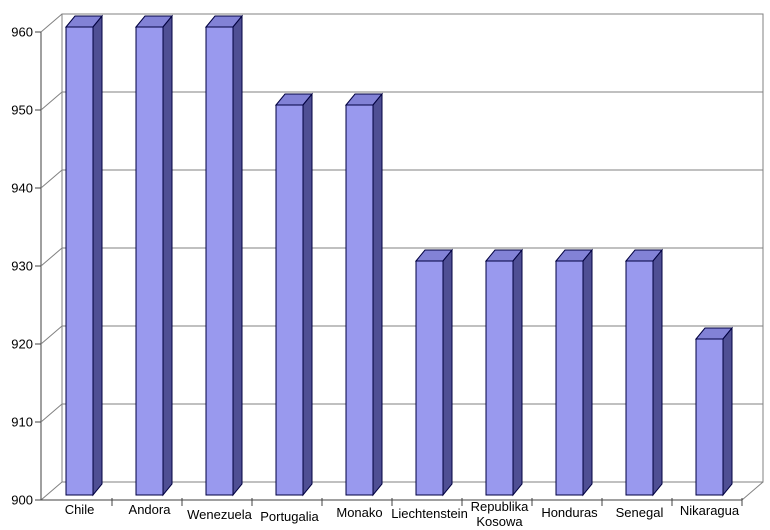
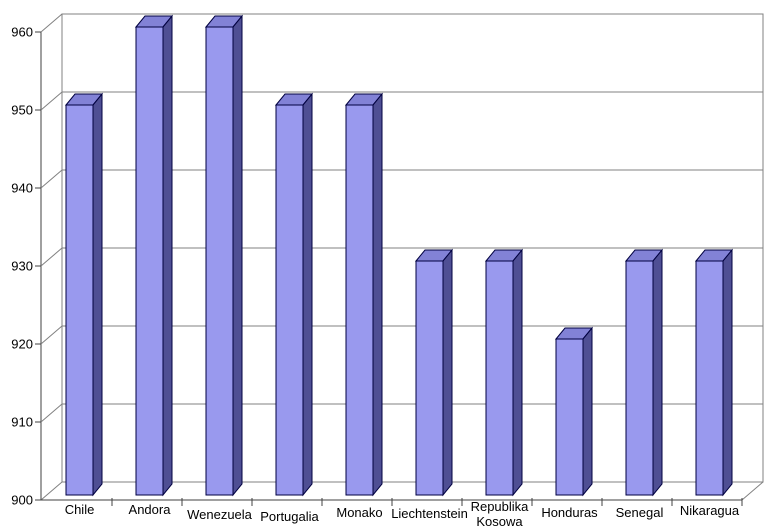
Chile: 960 -> 950
Honduras: 930 -> 920
Nikaragua: 920 -> 930
